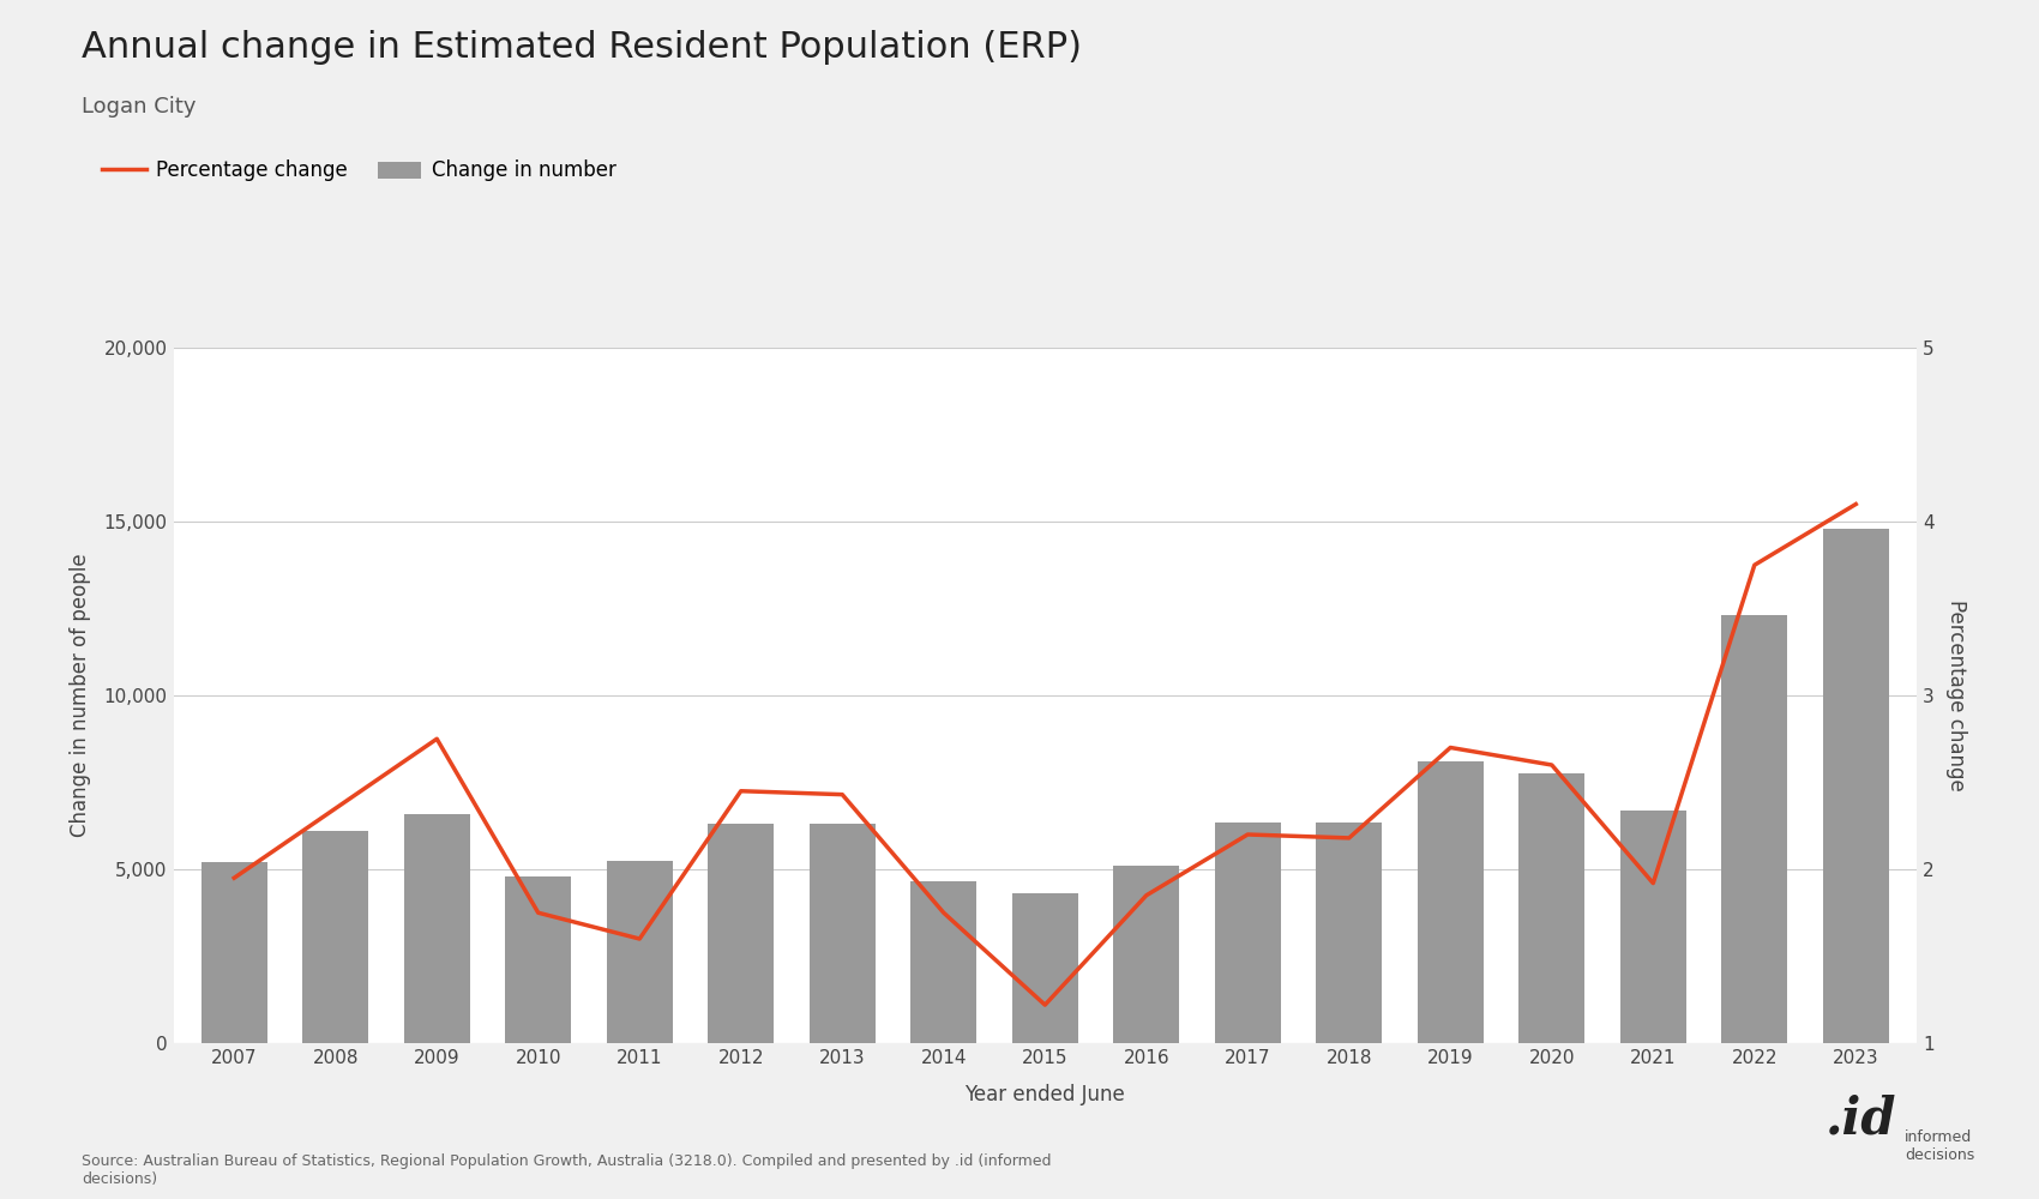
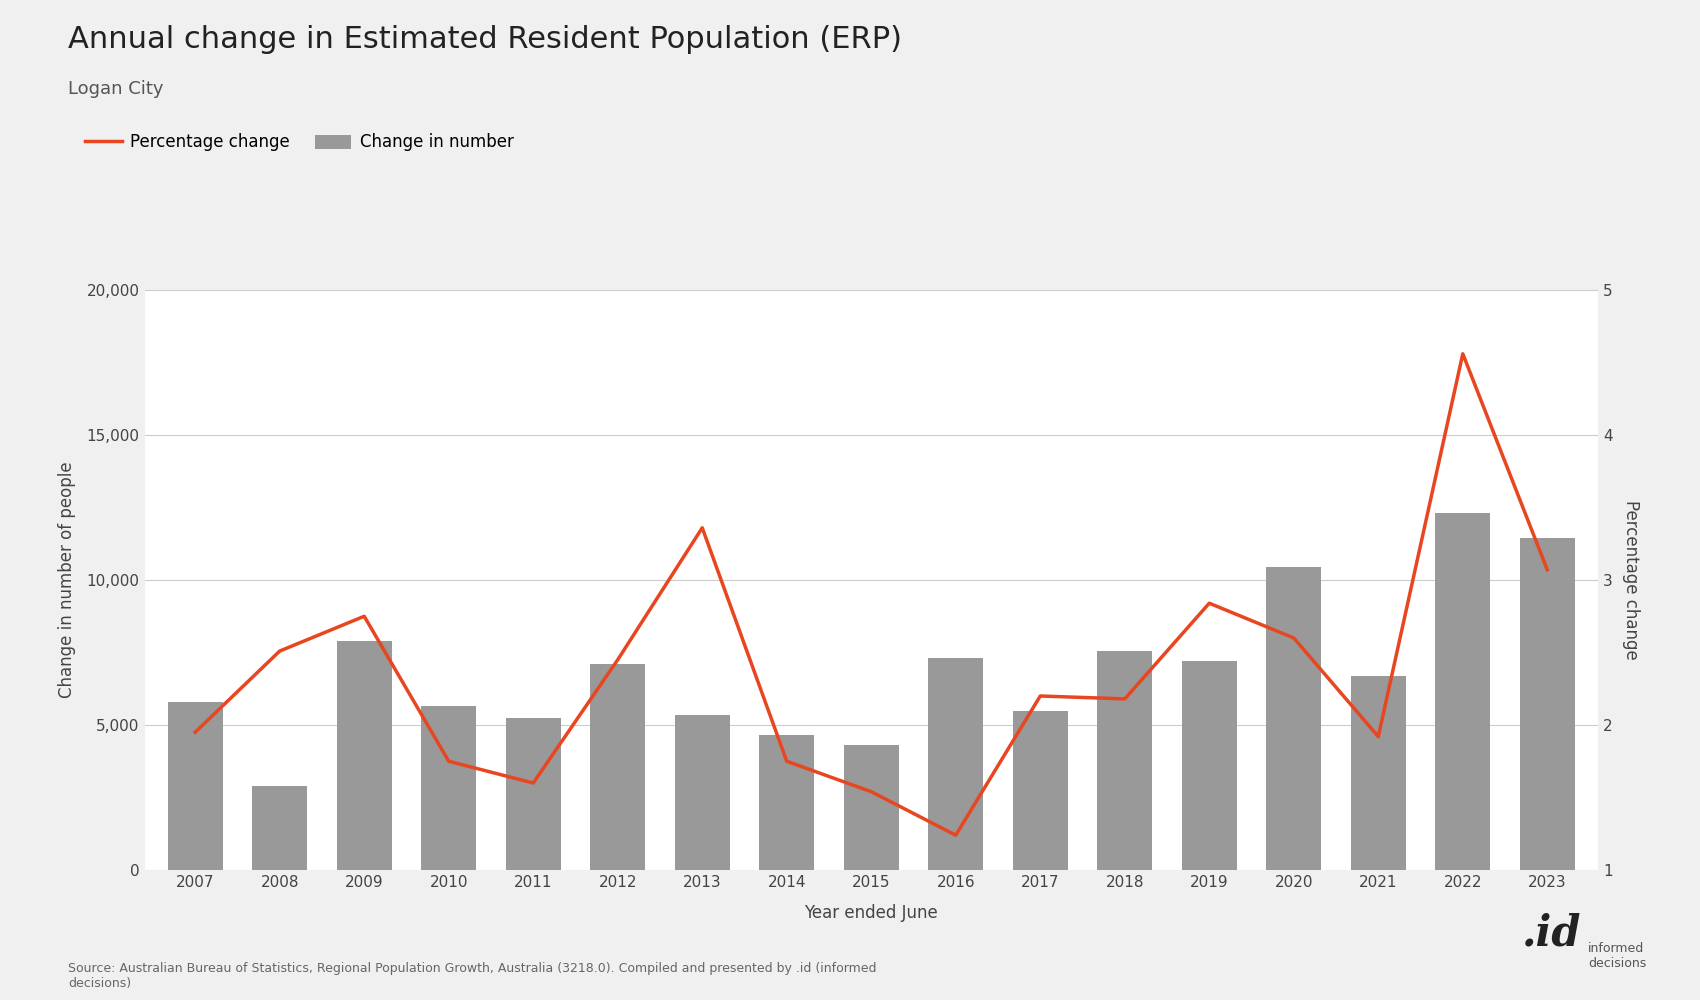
Change in number/2007: 5,200 -> 5,800
Change in number/2008: 6,100 -> 2,900
Percentage change/2008: 2.35 -> 2.51
Change in number/2009: 6,600 -> 7,900
Change in number/2010: 4,800 -> 5,650
Change in number/2012: 6,300 -> 7,100
Change in number/2013: 6,300 -> 5,350
Percentage change/2013: 2.43 -> 3.36
Percentage change/2015: 1.22 -> 1.54
Change in number/2016: 5,100 -> 7,300
Percentage change/2016: 1.85 -> 1.24
Change in number/2017: 6,350 -> 5,500
Change in number/2018: 6,350 -> 7,550
Change in number/2019: 8,100 -> 7,200
Percentage change/2019: 2.70 -> 2.84
Change in number/2020: 7,750 -> 10,450
Percentage change/2022: 3.75 -> 4.56
Change in number/2023: 14,800 -> 11,450
Percentage change/2023: 4.10 -> 3.07
